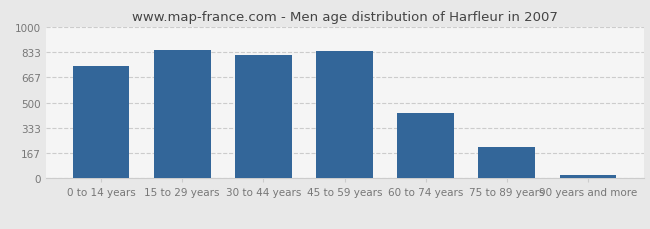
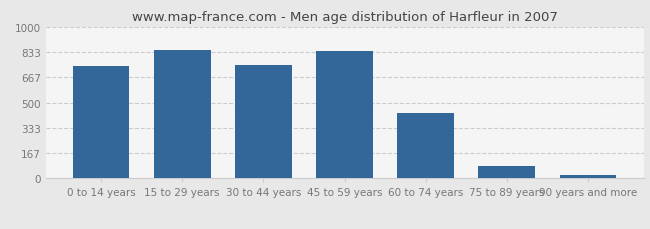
30 to 44 years: 810 -> 750
75 to 89 years: 210 -> 80
